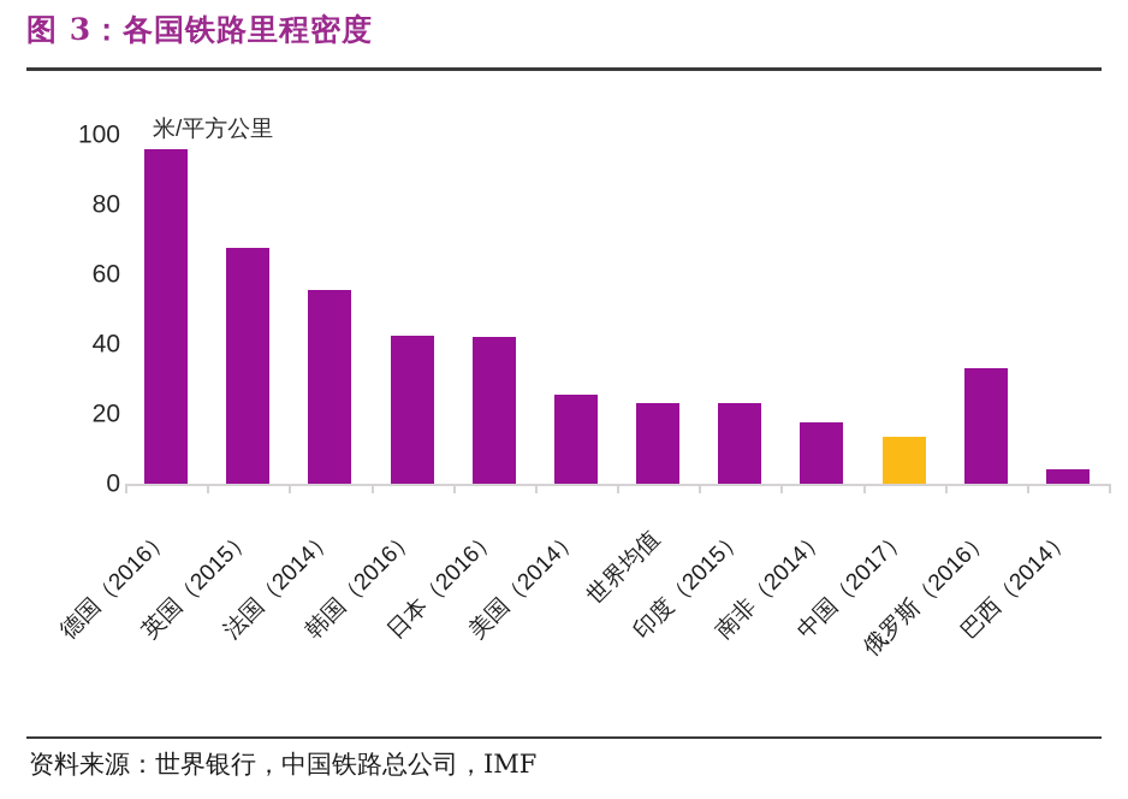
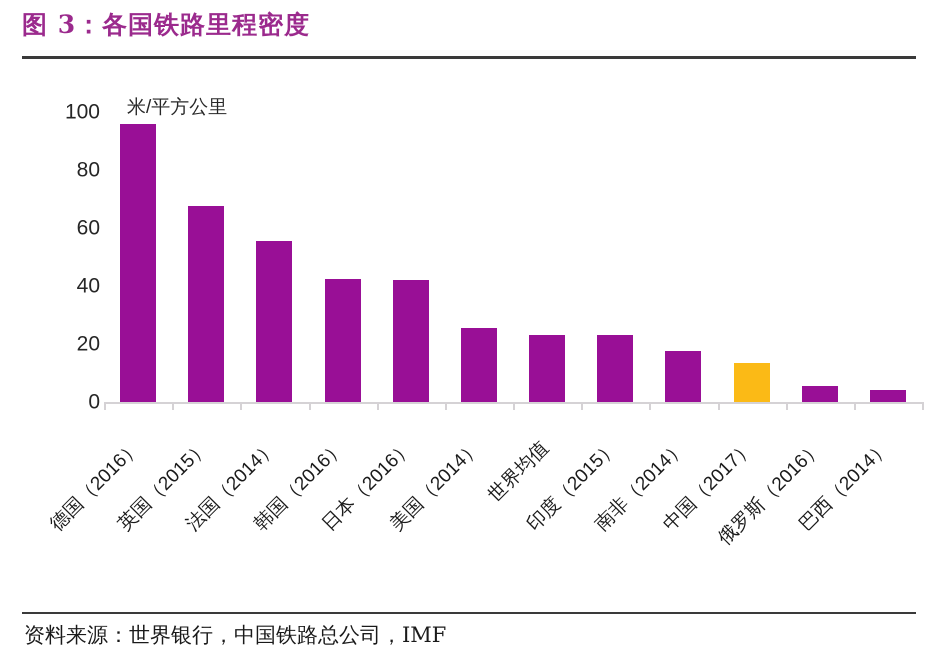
俄罗斯（2016）: 33 -> 6
